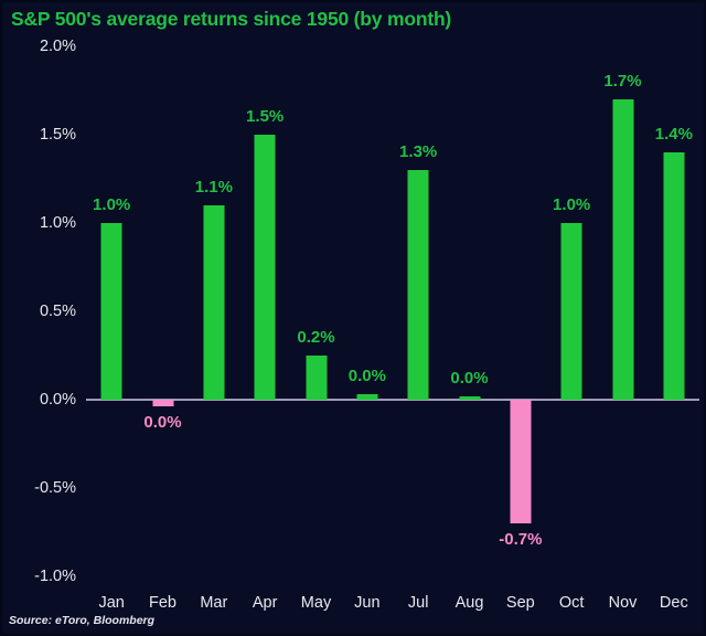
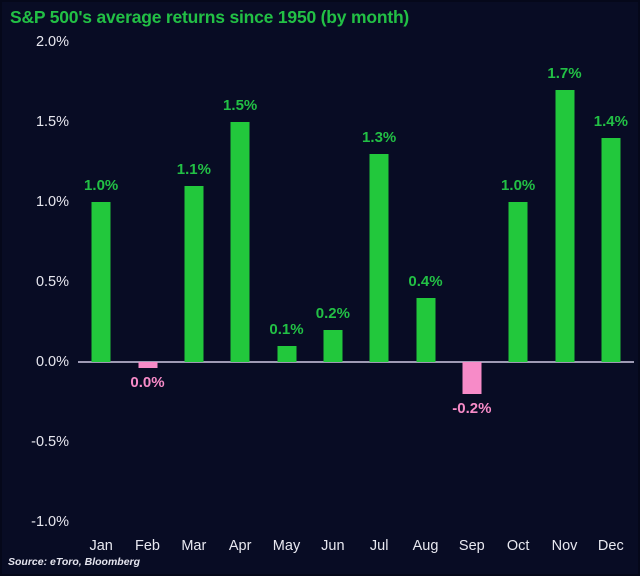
May: 0.2% -> 0.1%
Jun: 0.0% -> 0.2%
Aug: 0.0% -> 0.4%
Sep: -0.7% -> -0.2%
